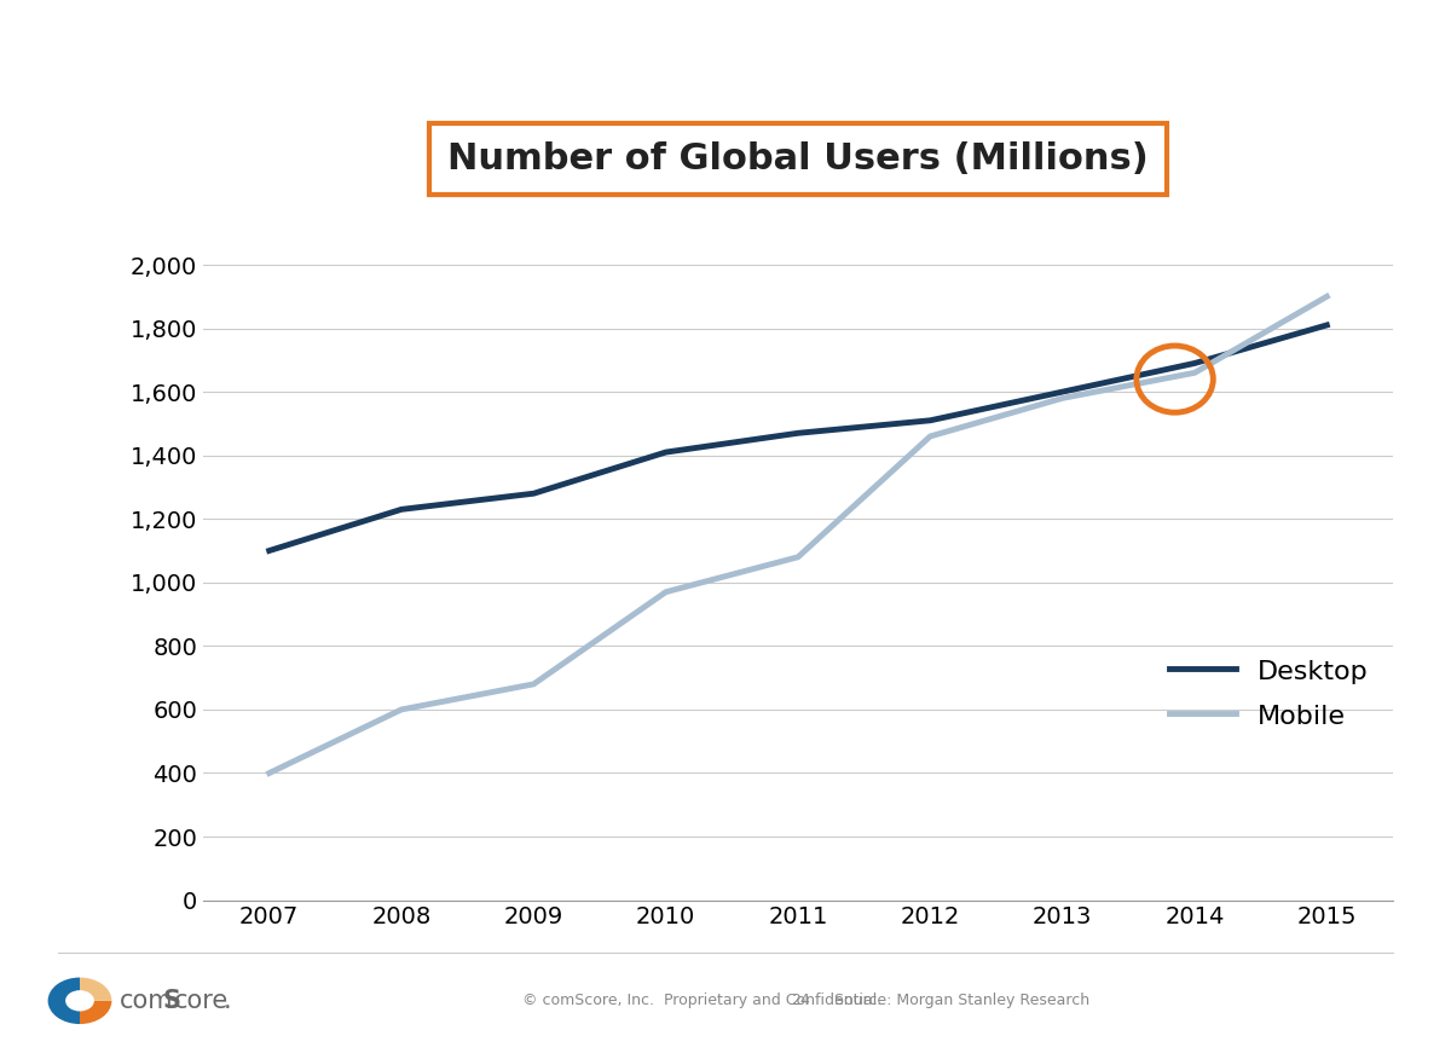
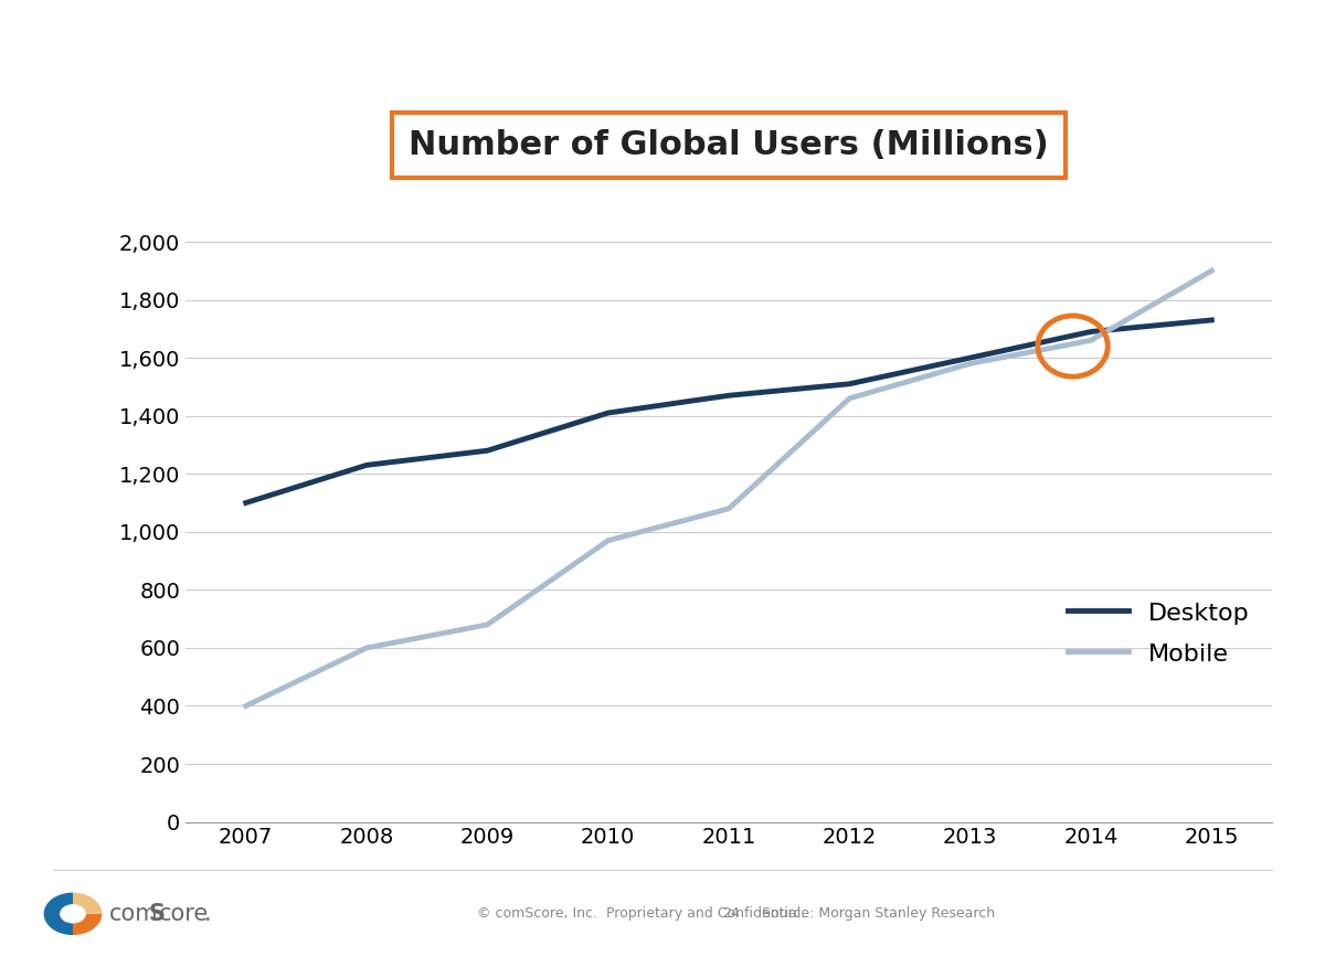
Desktop/2015: 1,810 -> 1,730
